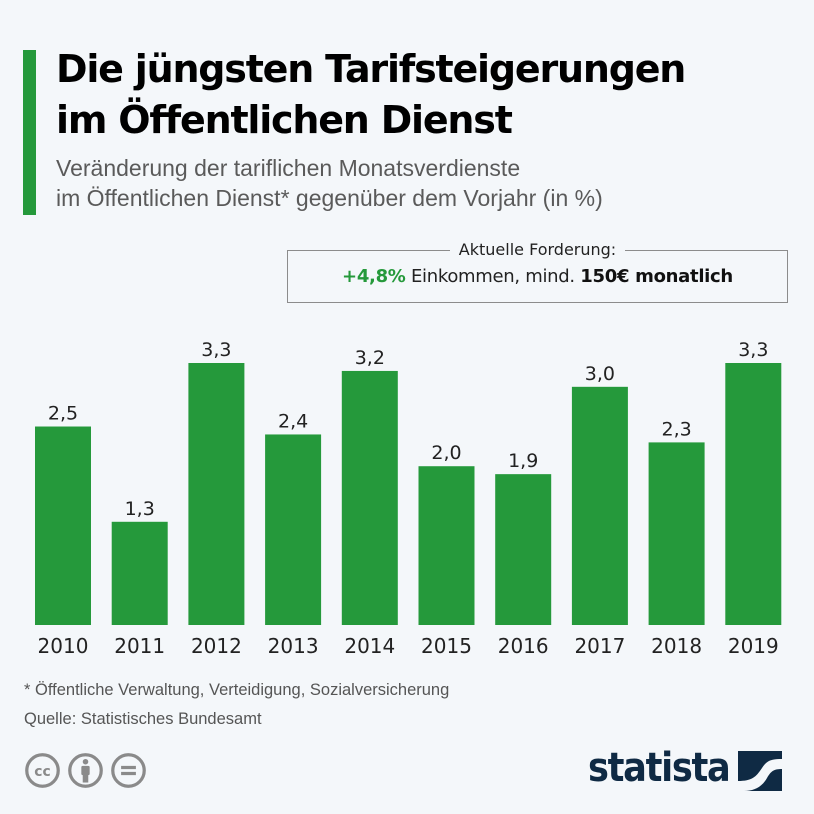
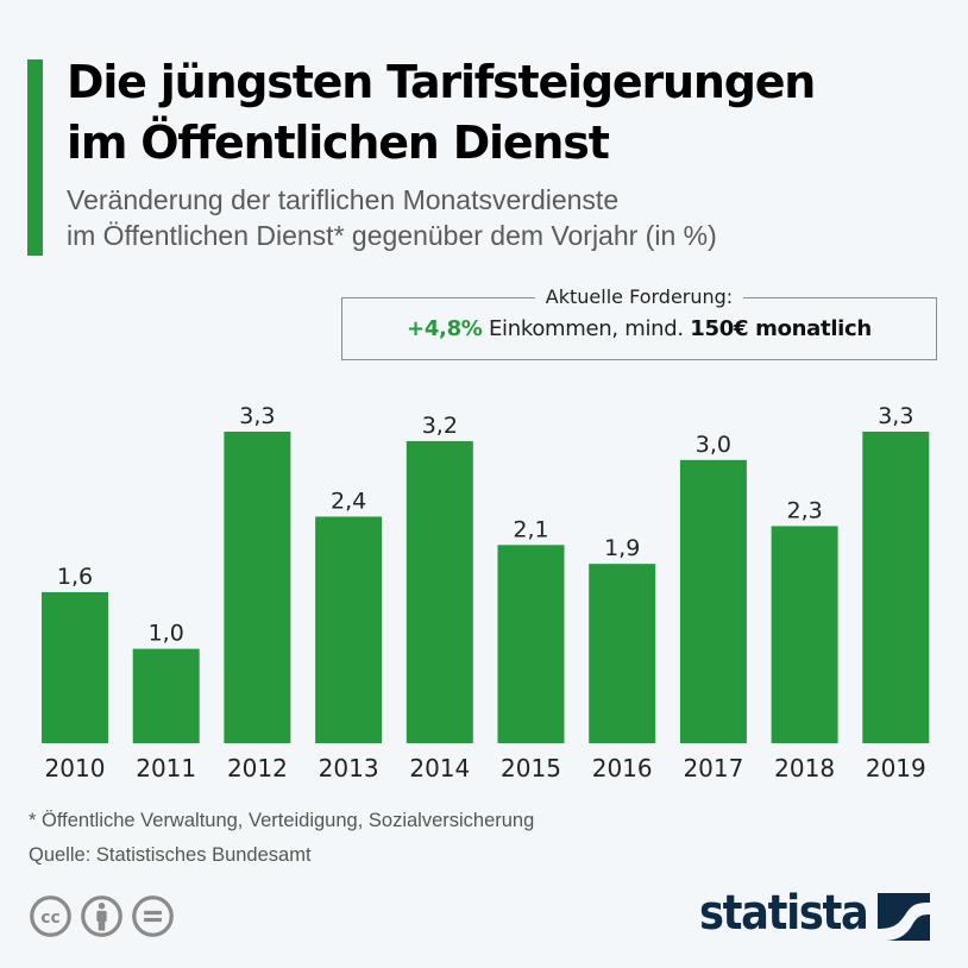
2010: 2,5 -> 1,6
2011: 1,3 -> 1,0
2015: 2,0 -> 2,1
